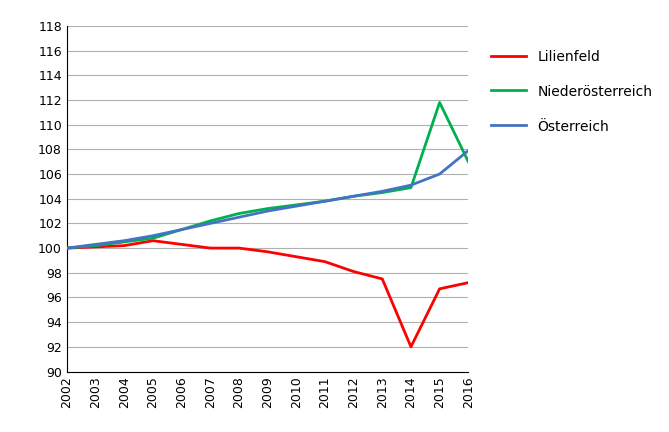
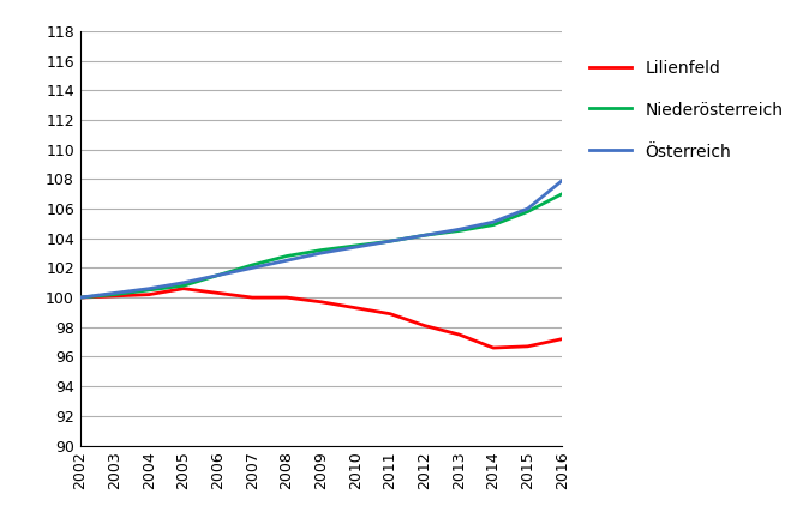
Lilienfeld/2014: 92.0 -> 96.6
Niederösterreich/2015: 111.8 -> 105.8
